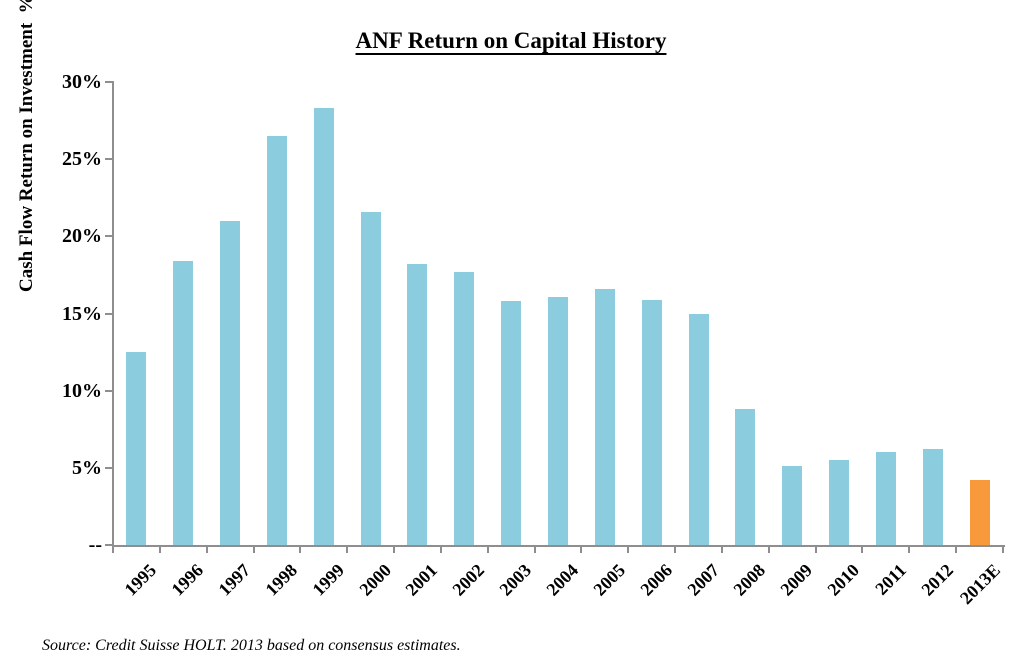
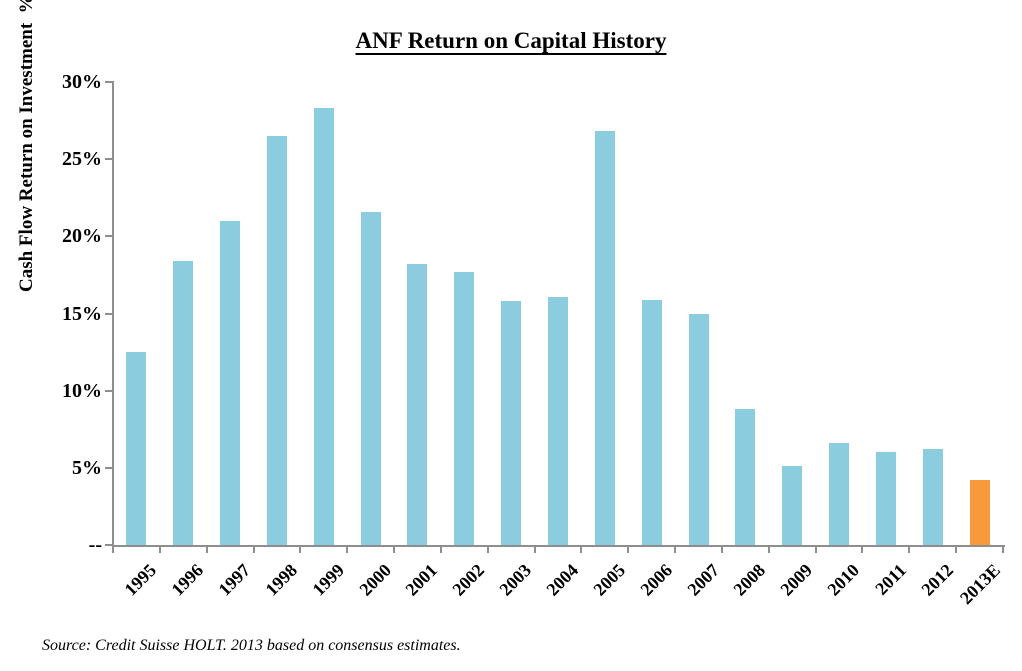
2005: 16.6% -> 26.8%
2010: 5.5% -> 6.6%
